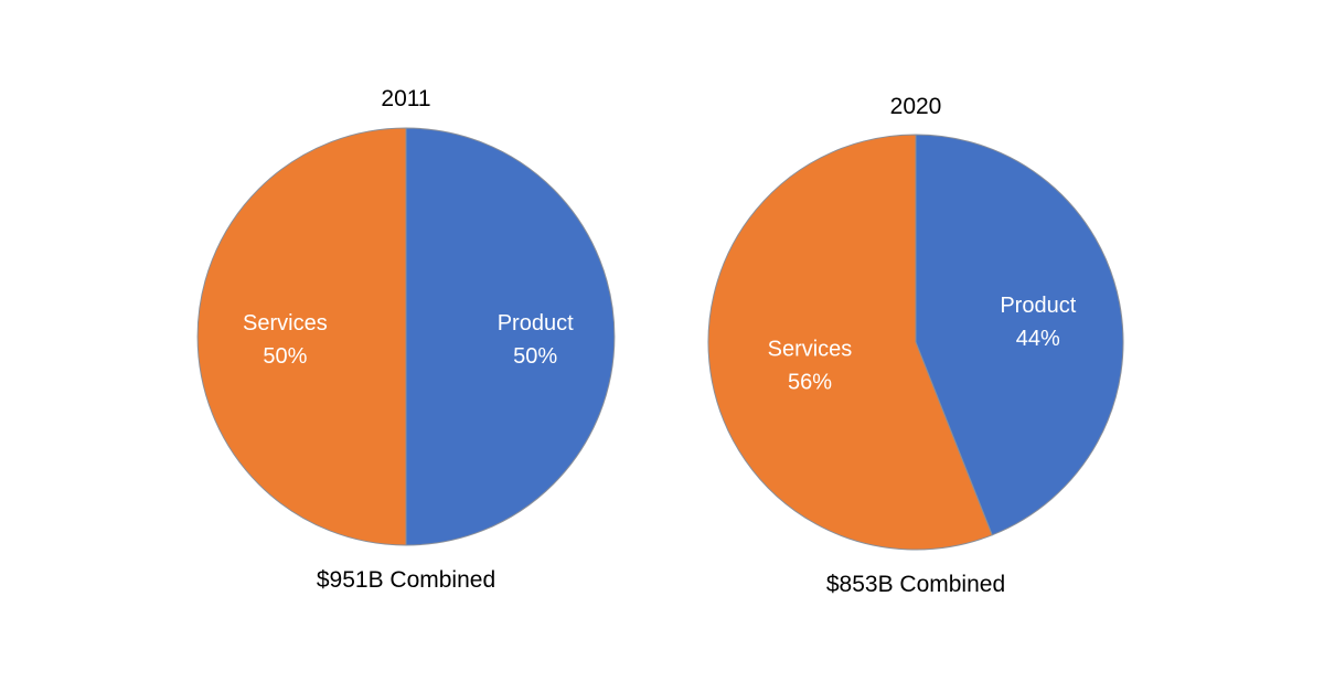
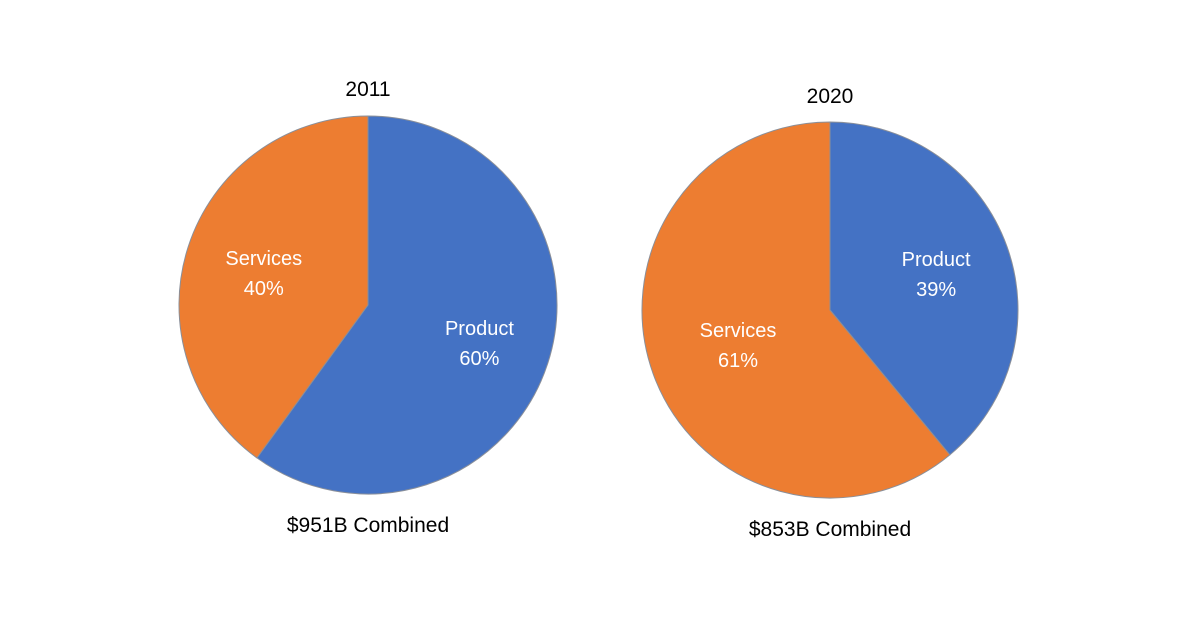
2011/Product: 50% -> 60%
2011/Services: 50% -> 40%
2020/Product: 44% -> 39%
2020/Services: 56% -> 61%
